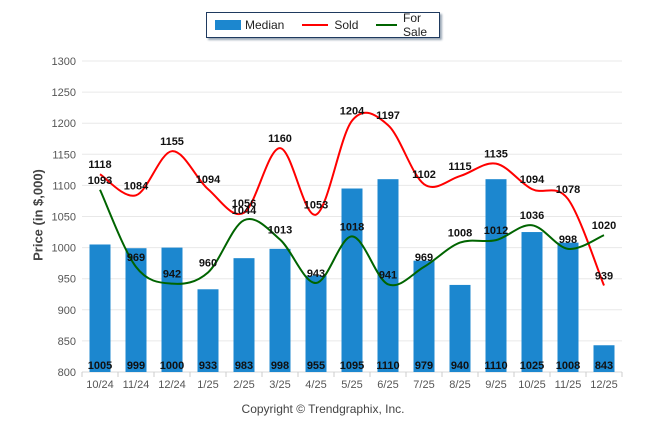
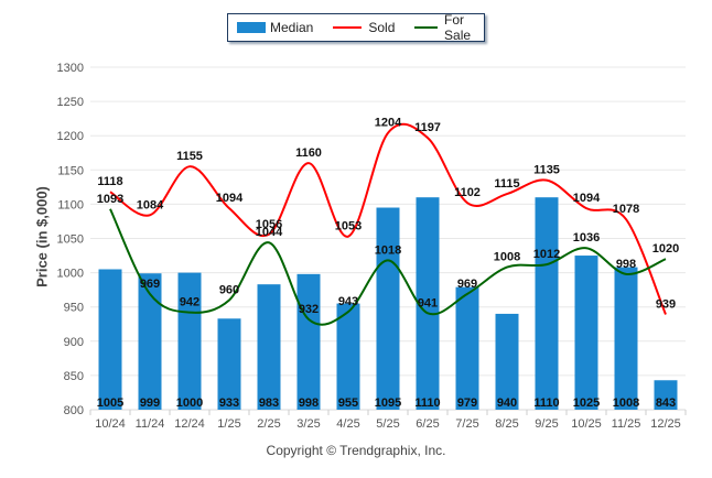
For Sale/3/25: 1013 -> 932
